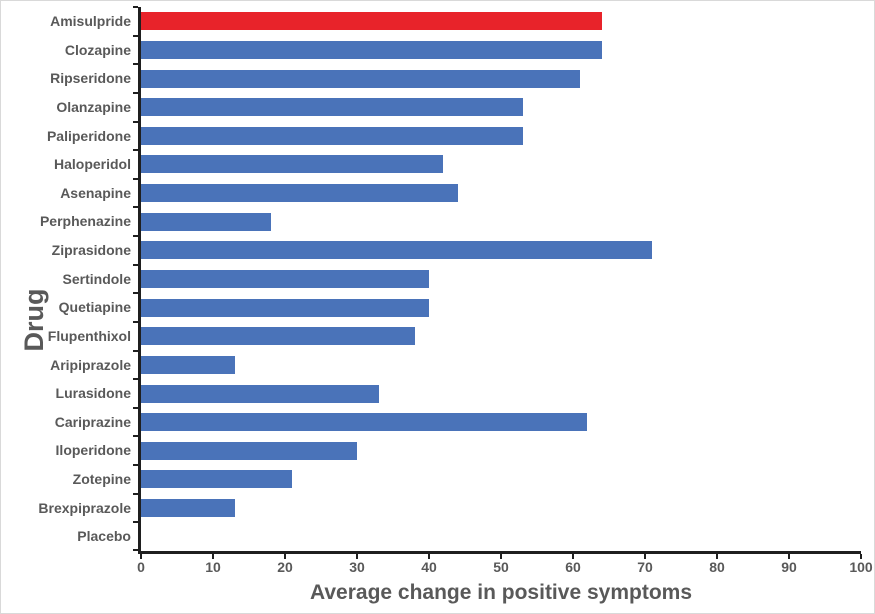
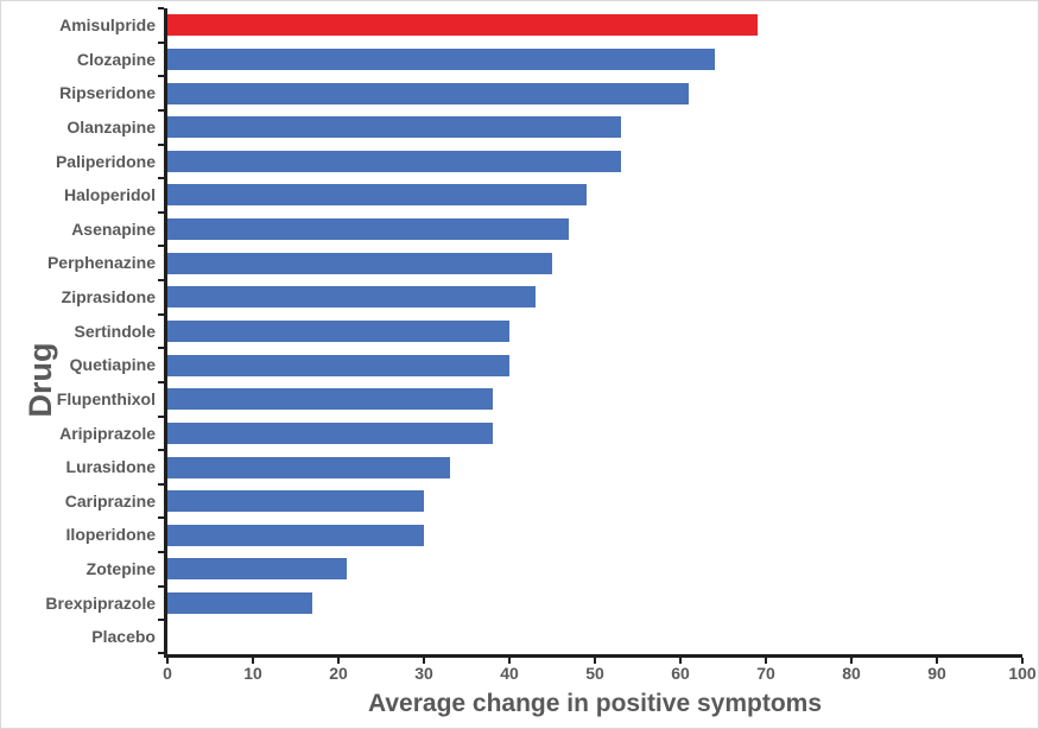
Amisulpride: 64 -> 69
Haloperidol: 42 -> 49
Asenapine: 44 -> 47
Perphenazine: 18 -> 45
Ziprasidone: 71 -> 43
Aripiprazole: 13 -> 38
Cariprazine: 62 -> 30
Brexpiprazole: 13 -> 17
